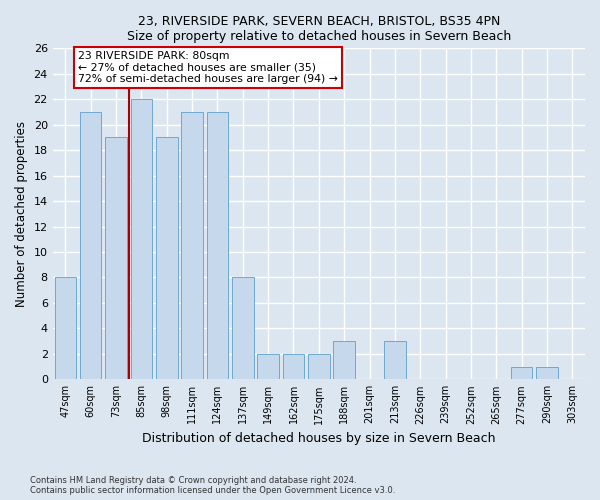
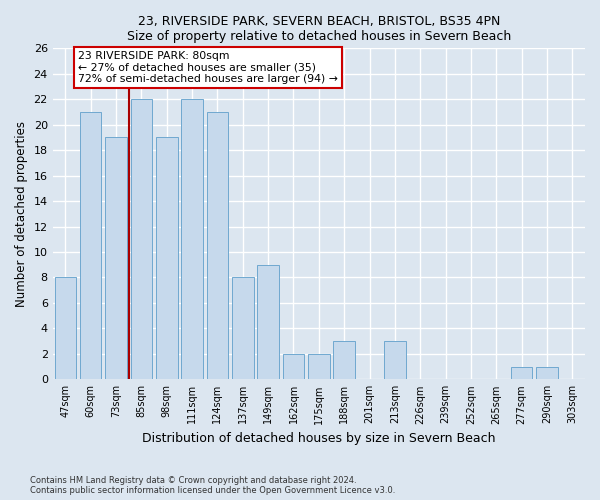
111sqm: 21 -> 22
149sqm: 2 -> 9
